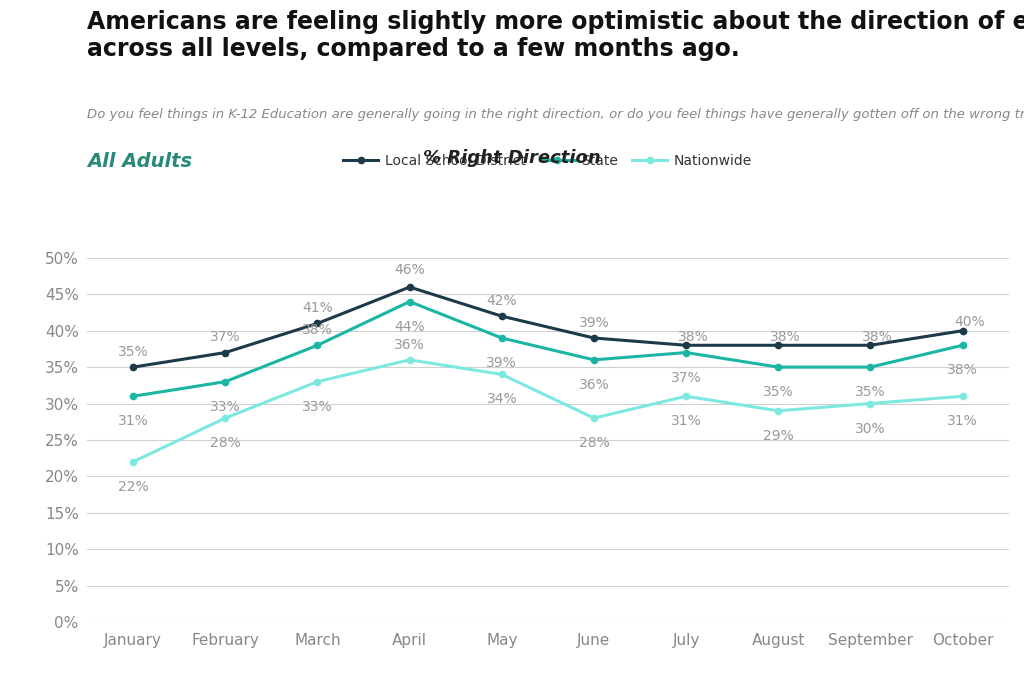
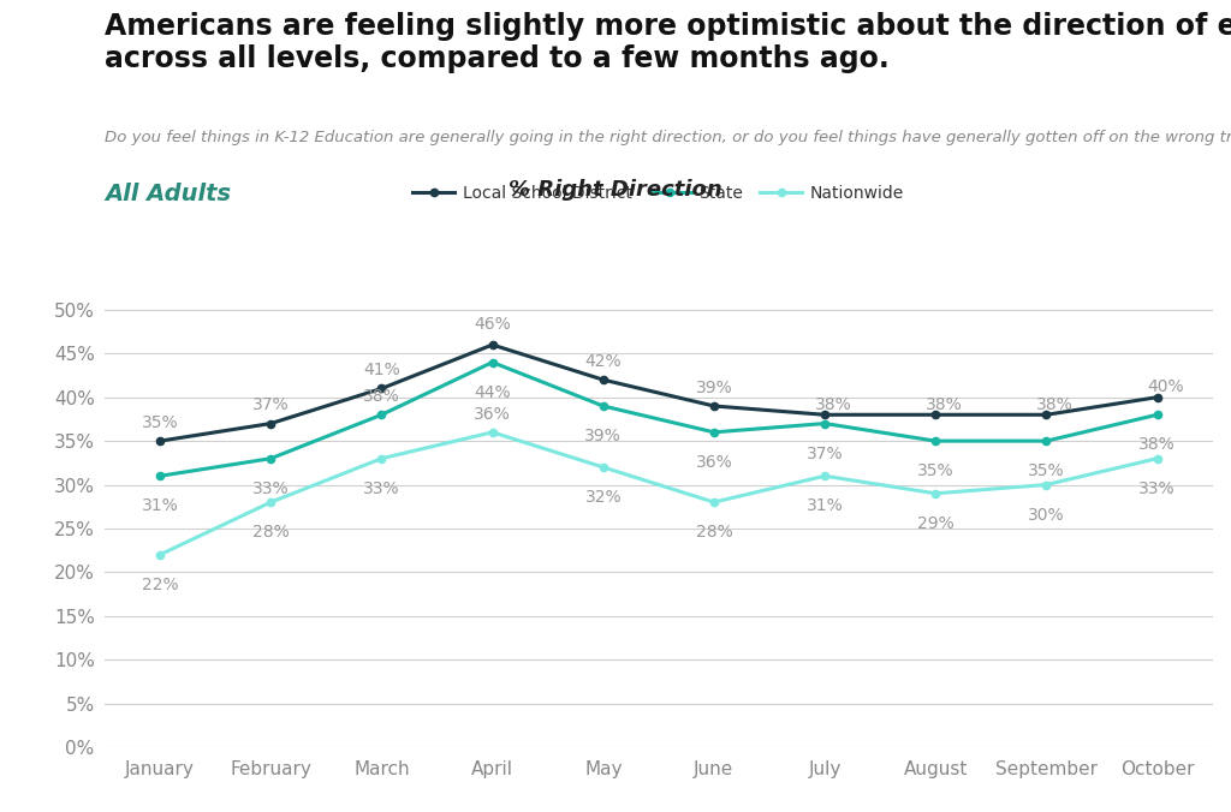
Nationwide/May: 34% -> 32%
Nationwide/October: 31% -> 33%
